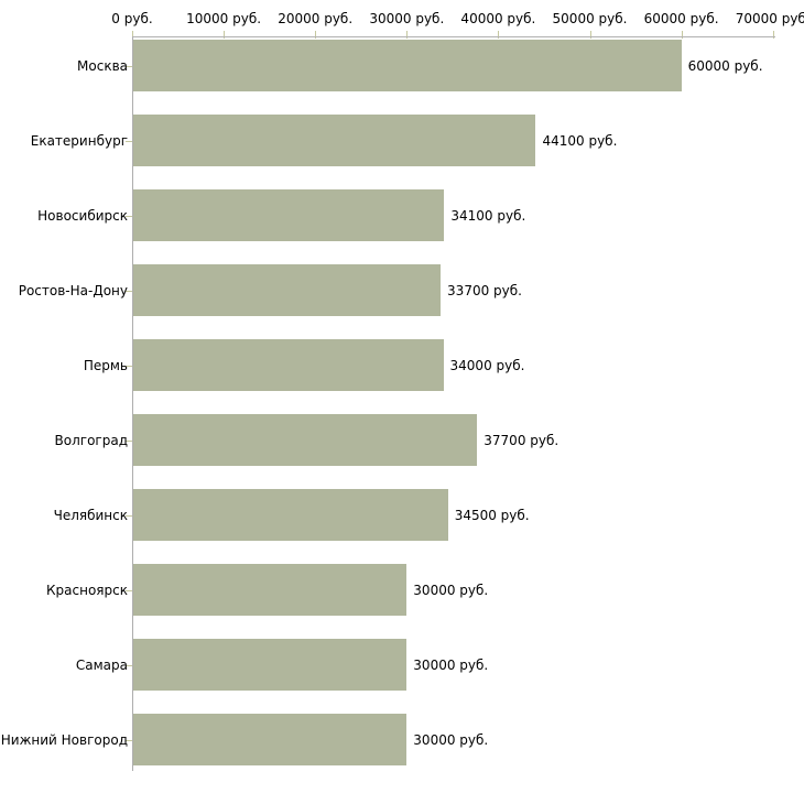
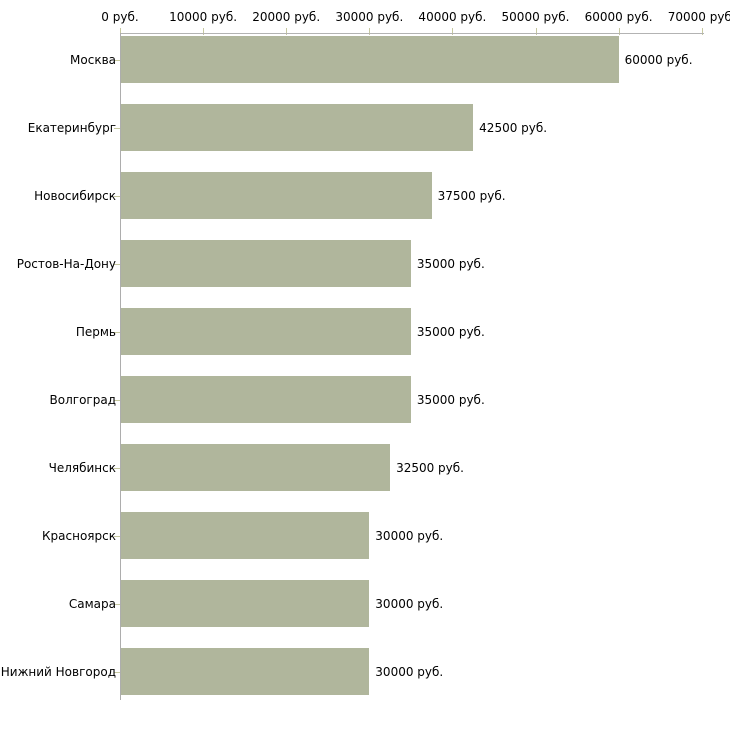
Екатеринбург: 44100 -> 42500
Новосибирск: 34100 -> 37500
Ростов-На-Дону: 33700 -> 35000
Пермь: 34000 -> 35000
Волгоград: 37700 -> 35000
Челябинск: 34500 -> 32500
